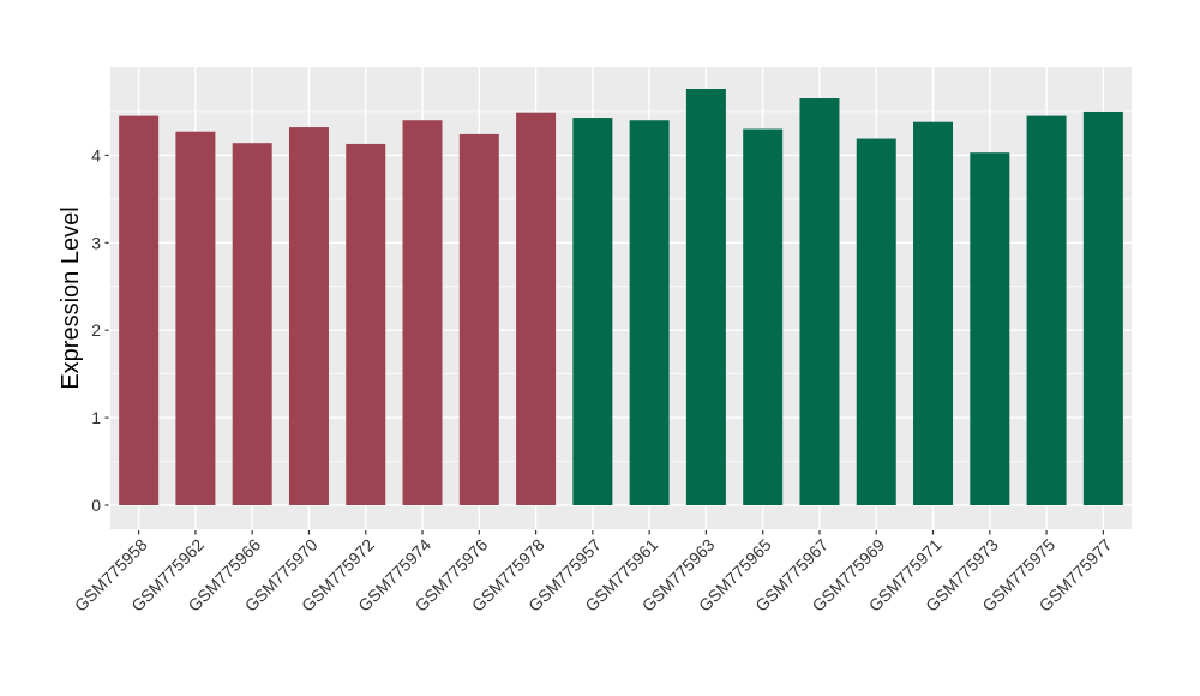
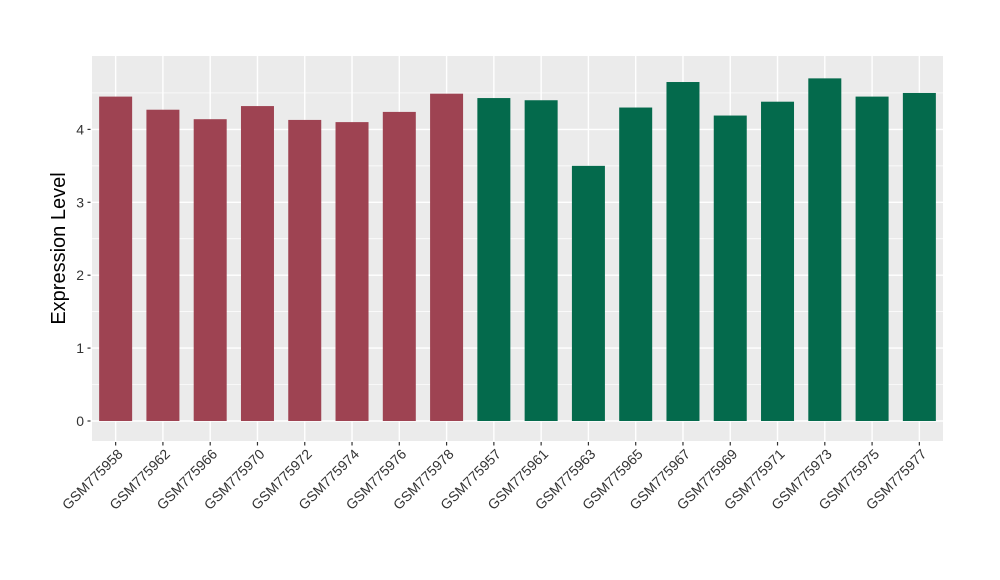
GSM775974: 4.4 -> 4.1
GSM775963: 4.8 -> 3.5
GSM775973: 4.0 -> 4.7
